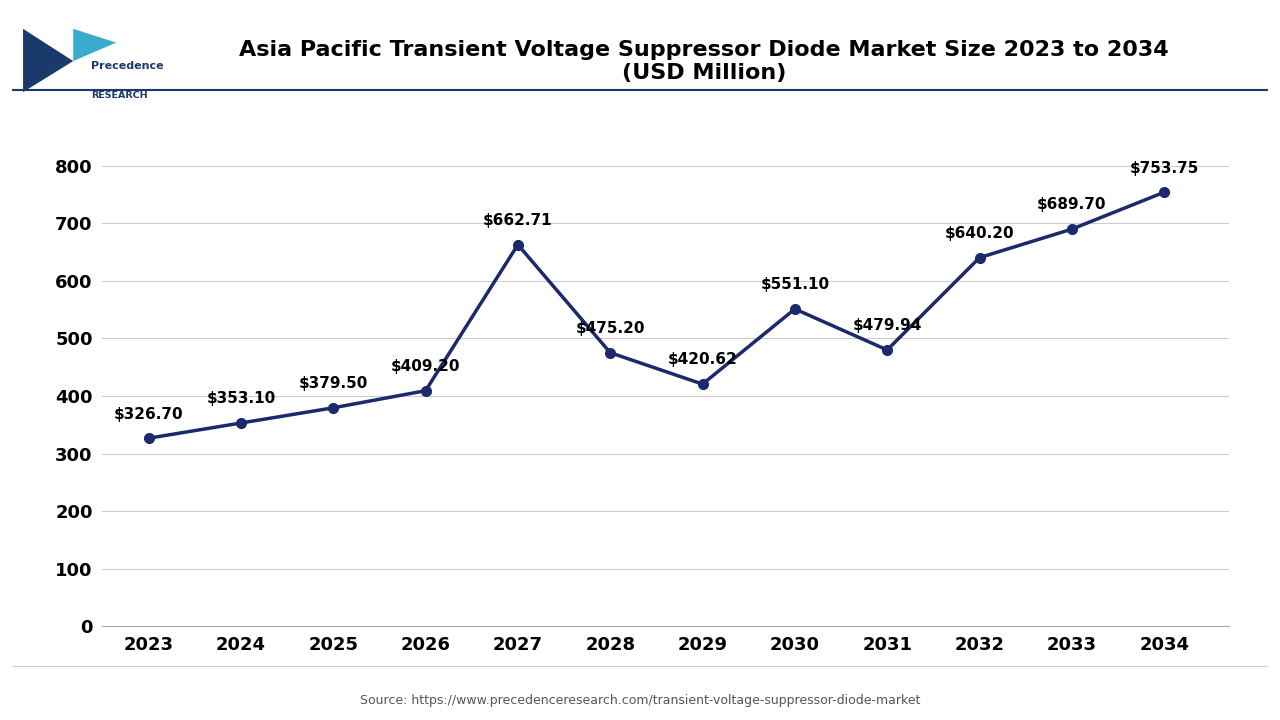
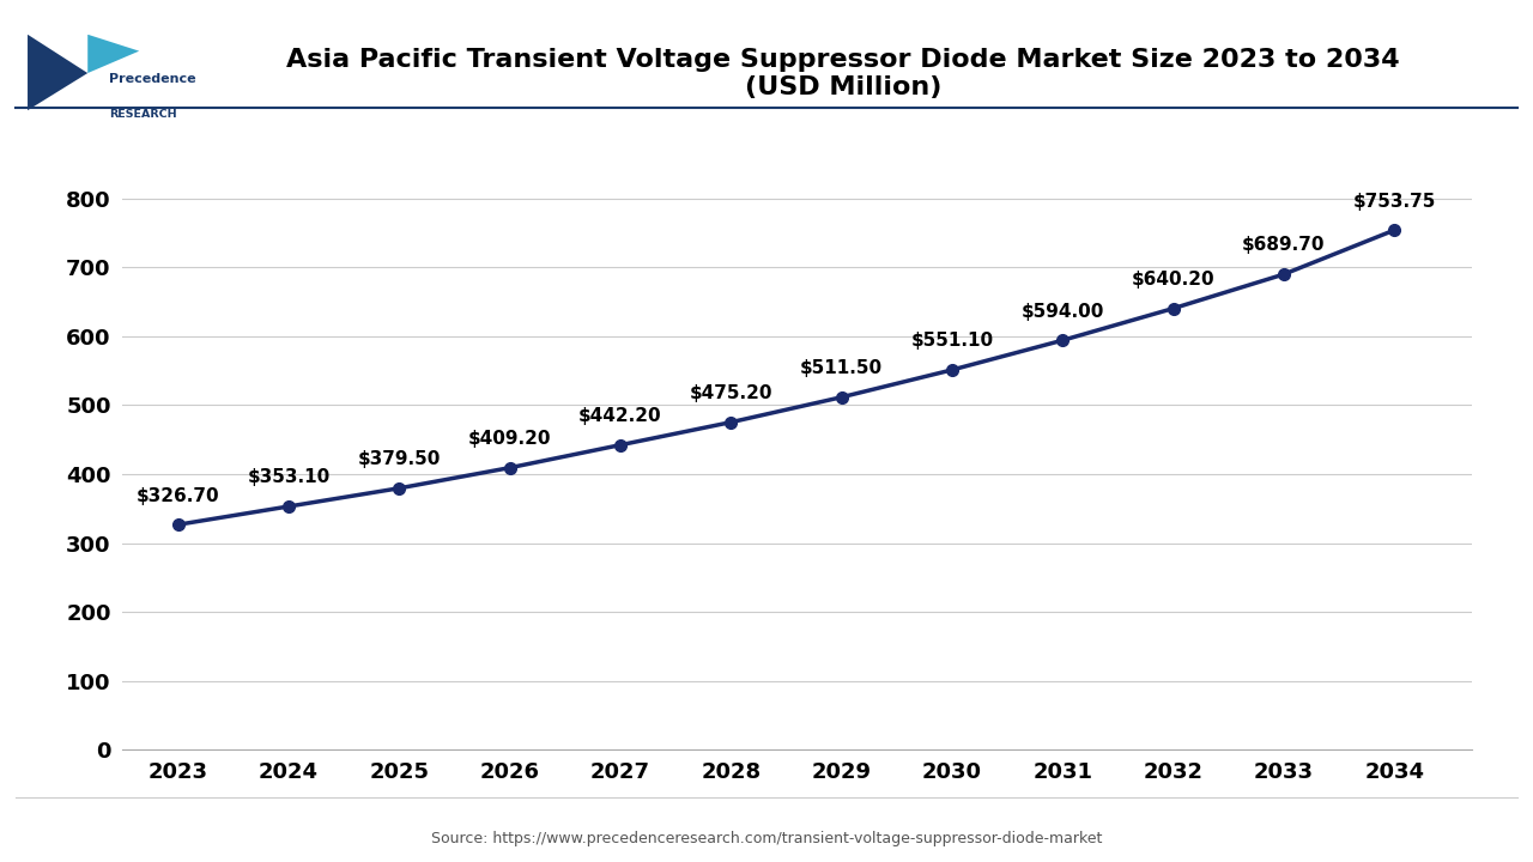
2027: $662.71 -> $442.20
2029: $420.62 -> $511.50
2031: $479.94 -> $594.00
